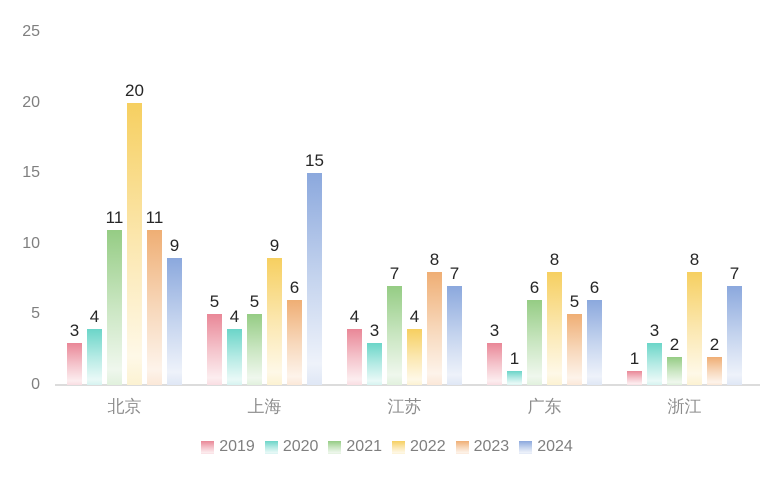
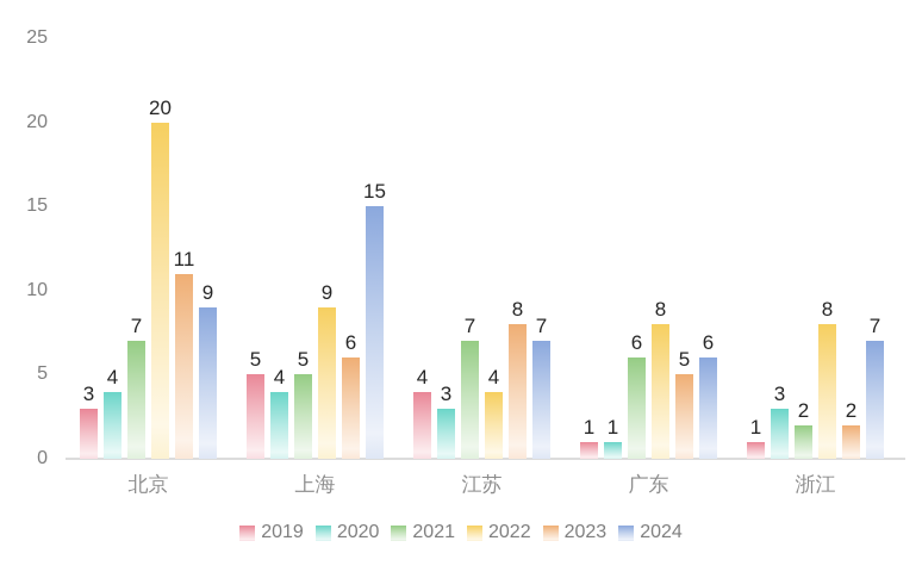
2021/北京: 11 -> 7
2019/广东: 3 -> 1
